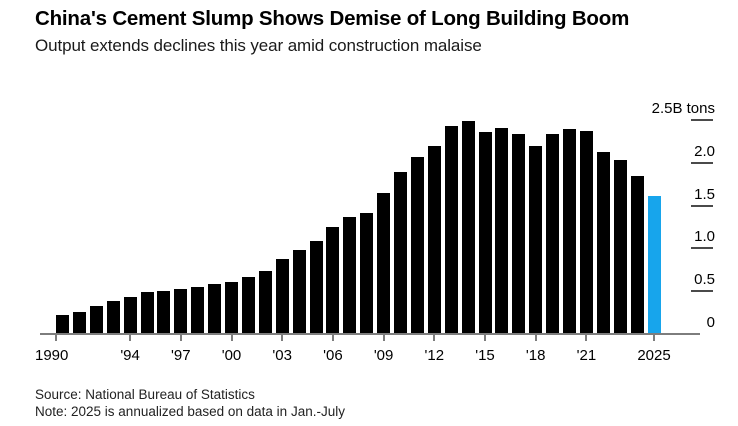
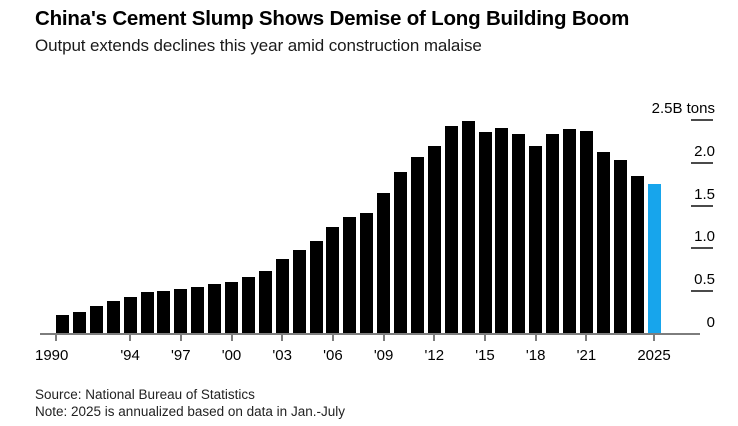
2025: 1.6 -> 1.7
